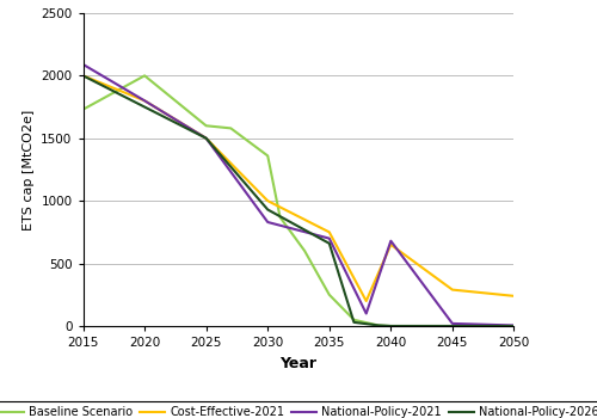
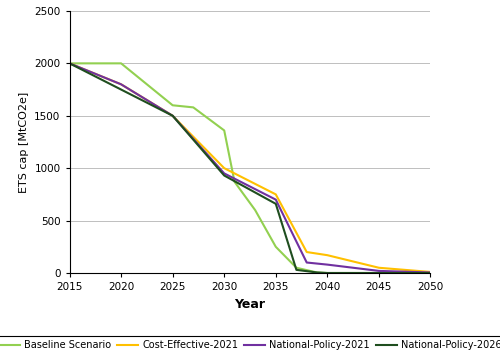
Baseline Scenario/2015: 1730 -> 2000
National-Policy-2021/2015: 2090 -> 2000
National-Policy-2021/2030: 830 -> 950
Cost-Effective-2021/2040: 650 -> 170
National-Policy-2021/2040: 680 -> 80
Cost-Effective-2021/2045: 290 -> 50
Cost-Effective-2021/2050: 240 -> 10
